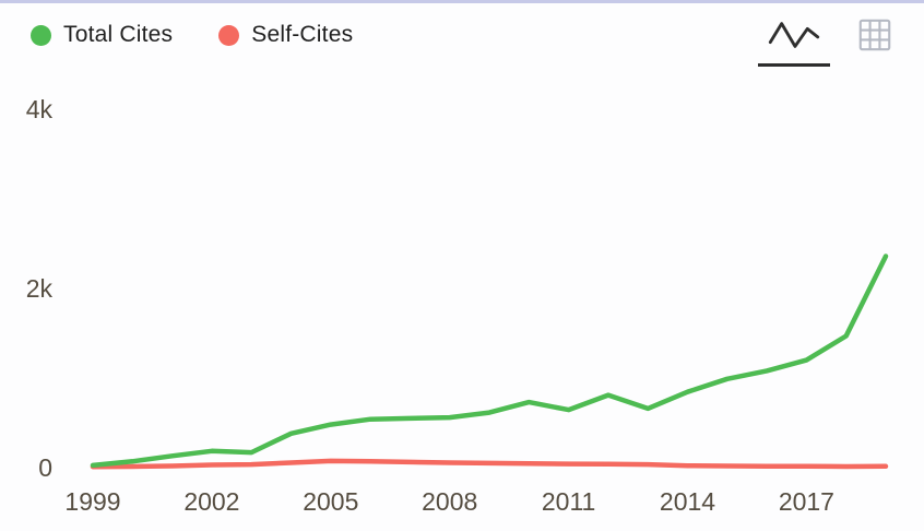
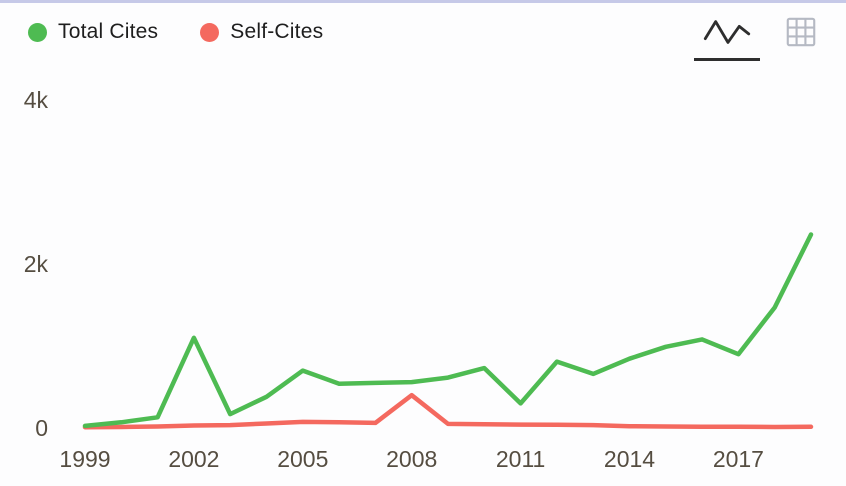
Total Cites/2002: 0.2k -> 1.1k
Total Cites/2005: 0.5k -> 0.7k
Self-Cites/2008: 0.1k -> 0.4k
Total Cites/2011: 0.6k -> 0.3k
Total Cites/2017: 1.2k -> 0.9k
